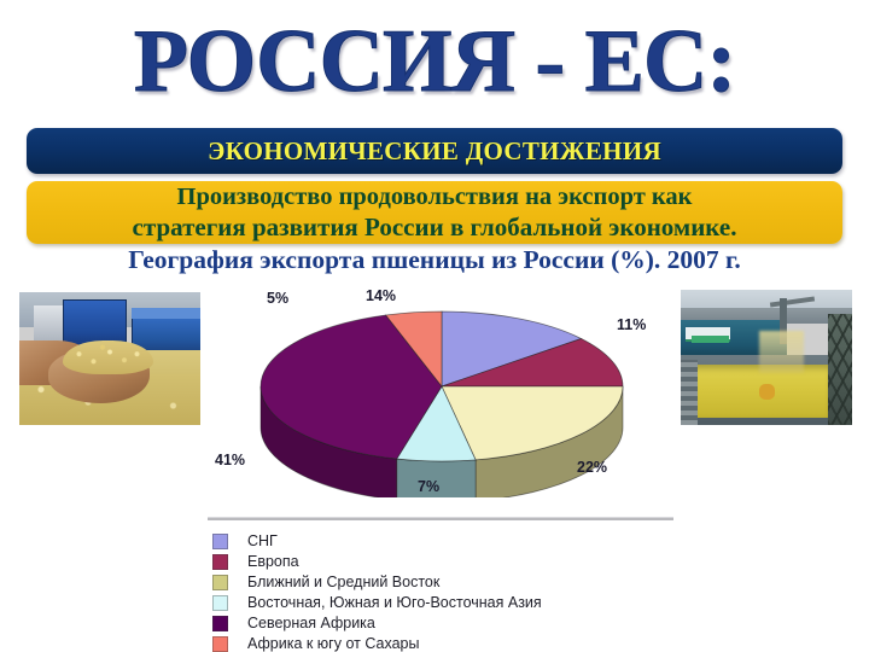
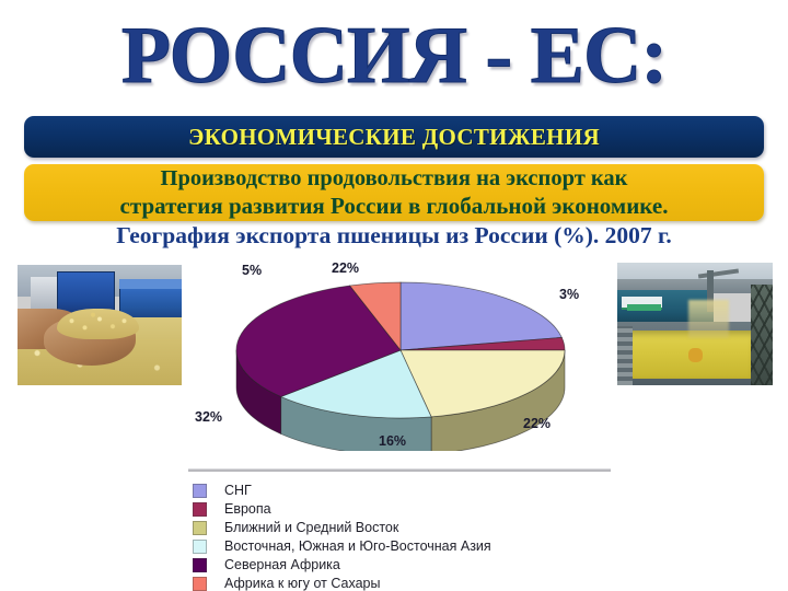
СНГ: 14% -> 22%
Европа: 11% -> 3%
Восточная, Южная и Юго-Восточная Азия: 7% -> 16%
Северная Африка: 41% -> 32%
